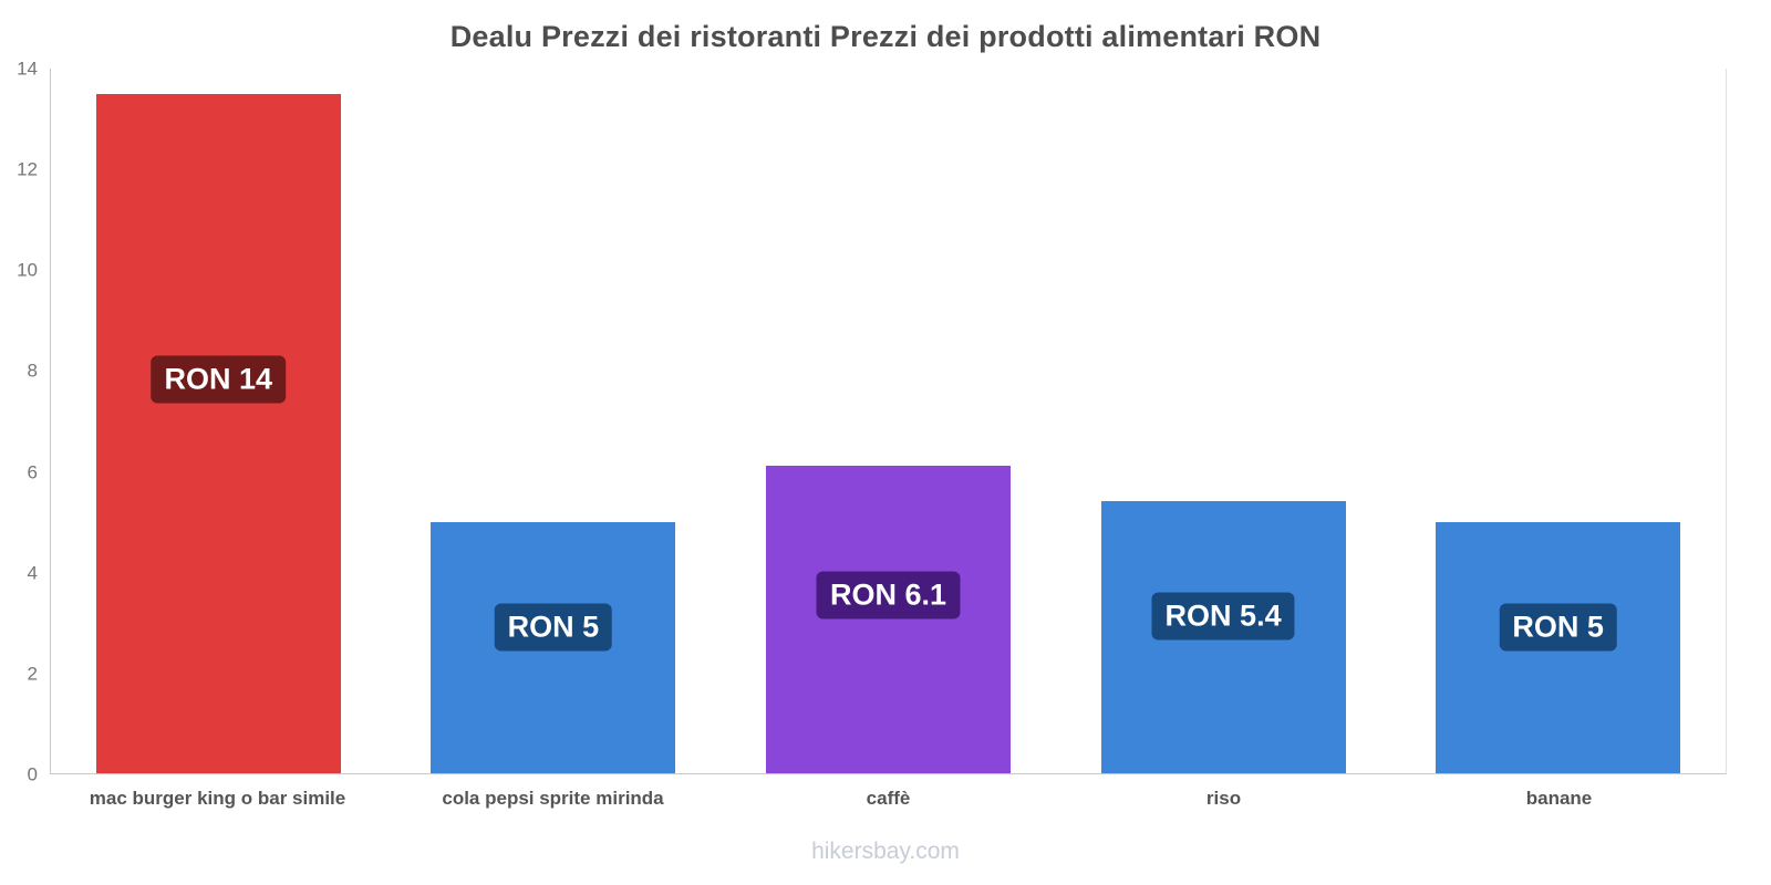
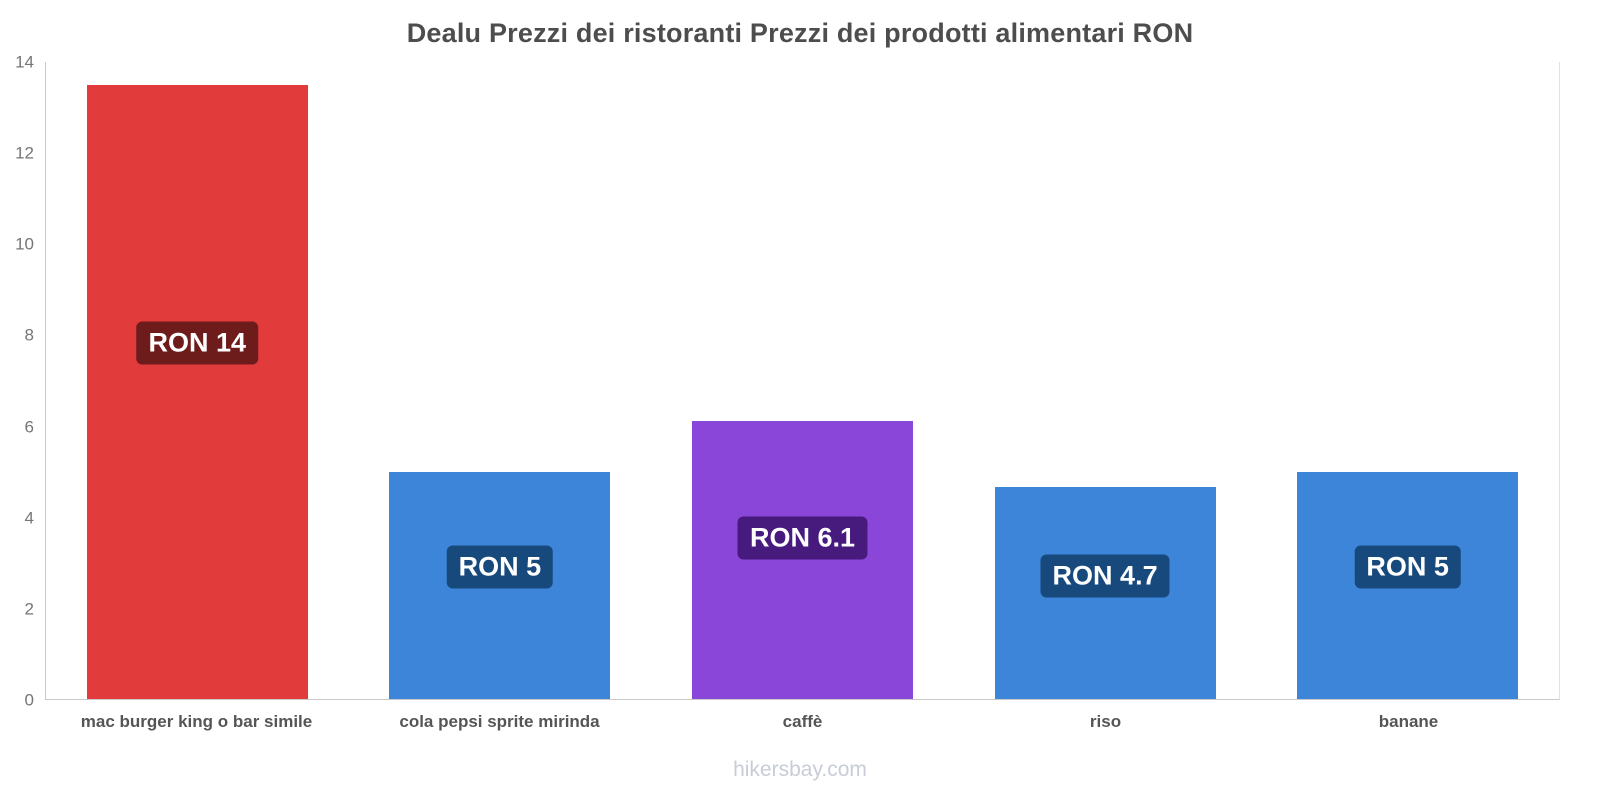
riso: 5.4 -> 4.7
